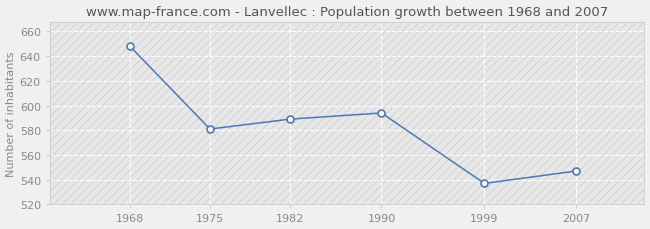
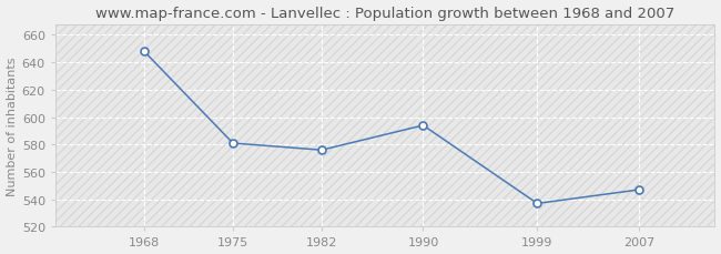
1982: 589 -> 576
